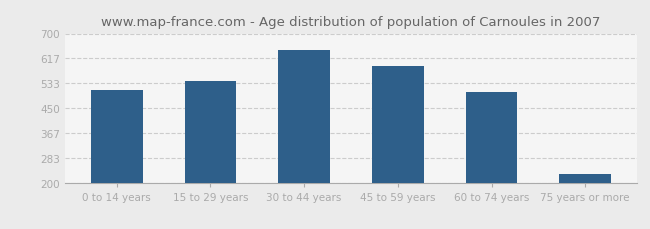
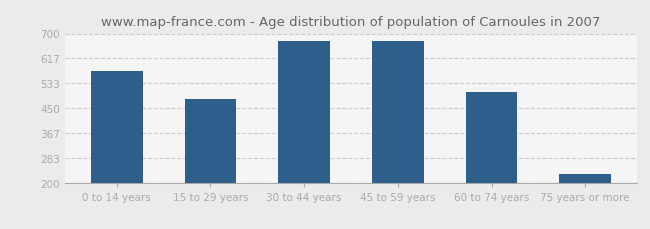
0 to 14 years: 510 -> 575
15 to 29 years: 540 -> 480
30 to 44 years: 645 -> 675
45 to 59 years: 590 -> 675
